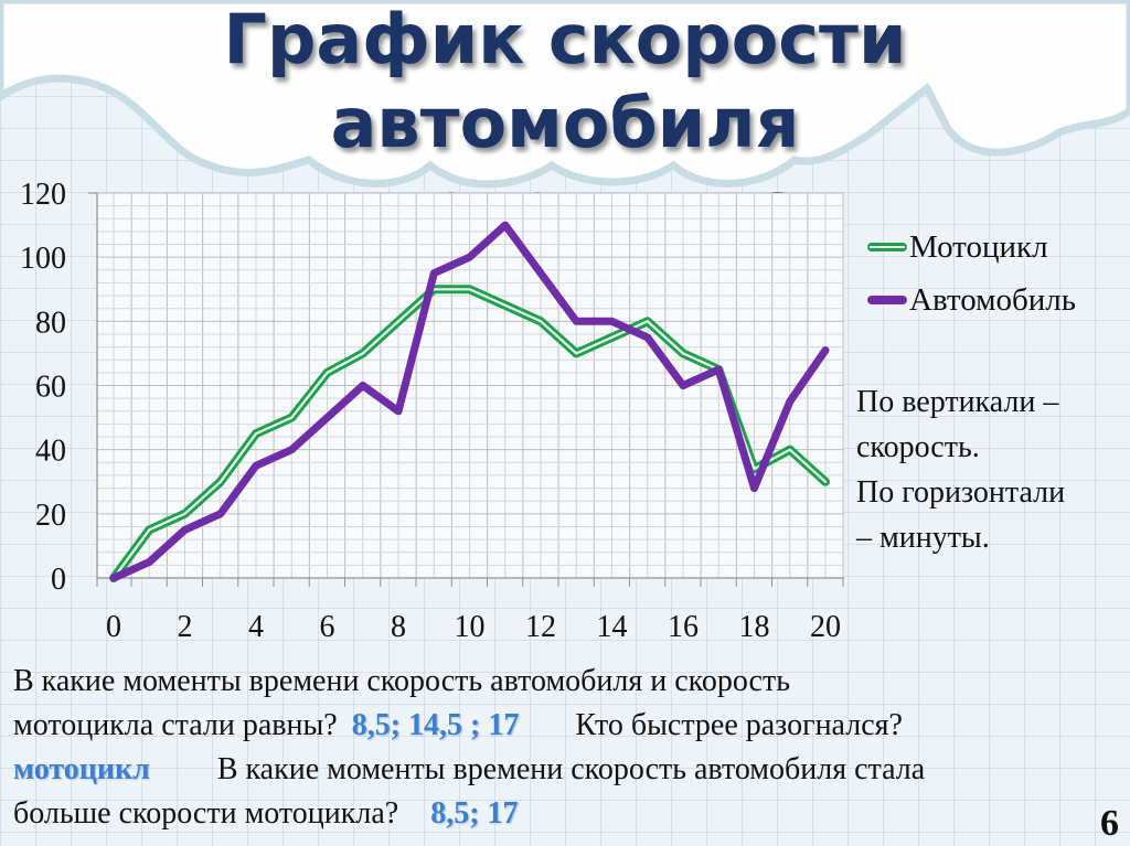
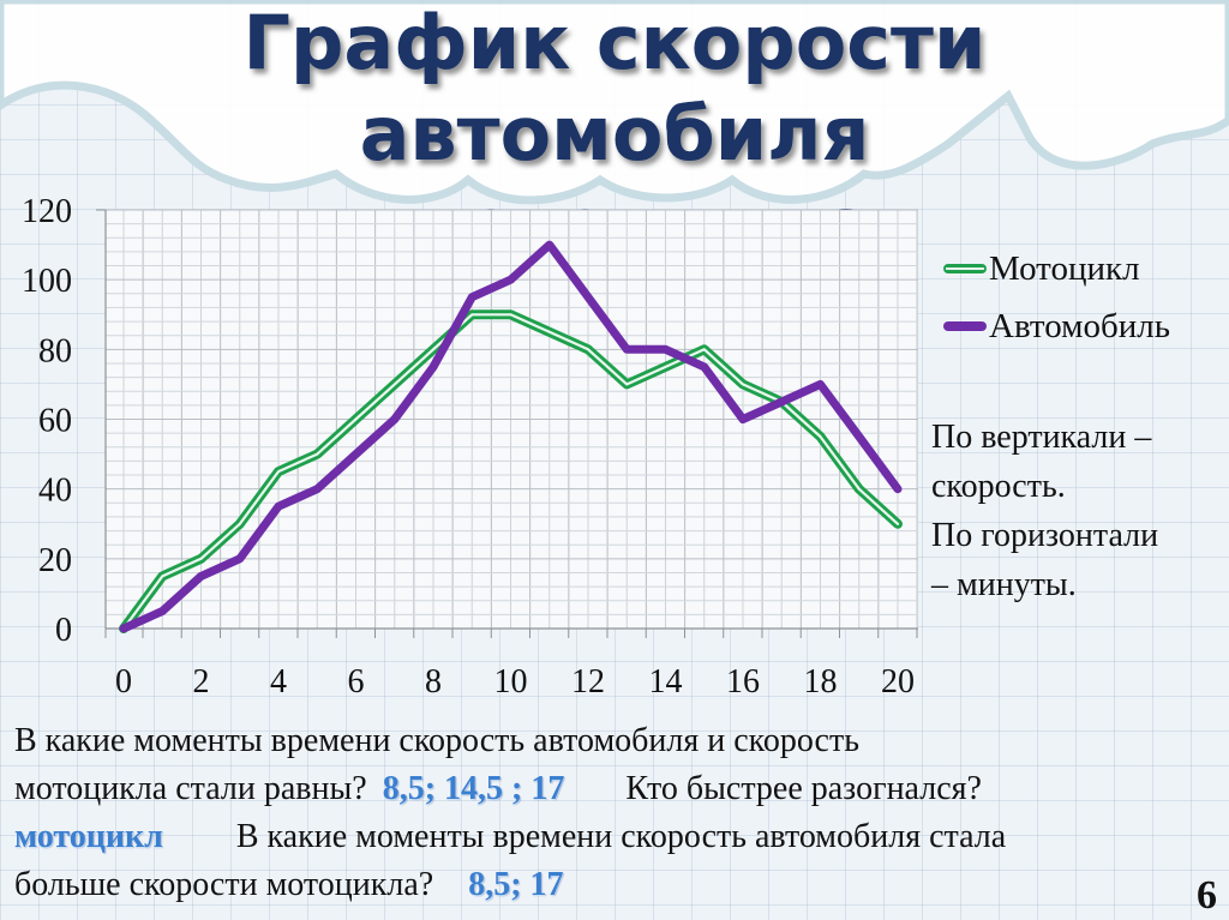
Мотоцикл/6: 64 -> 60
Автомобиль/8: 52 -> 75
Мотоцикл/18: 34 -> 55
Автомобиль/18: 28 -> 70
Автомобиль/20: 71 -> 40
